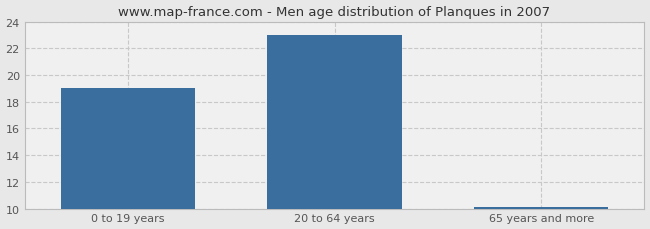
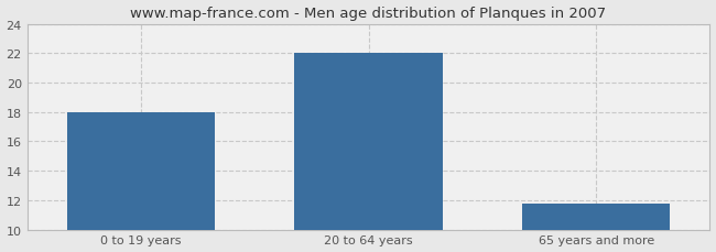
0 to 19 years: 19.0 -> 18.0
20 to 64 years: 23.0 -> 22.0
65 years and more: 10.2 -> 11.8
